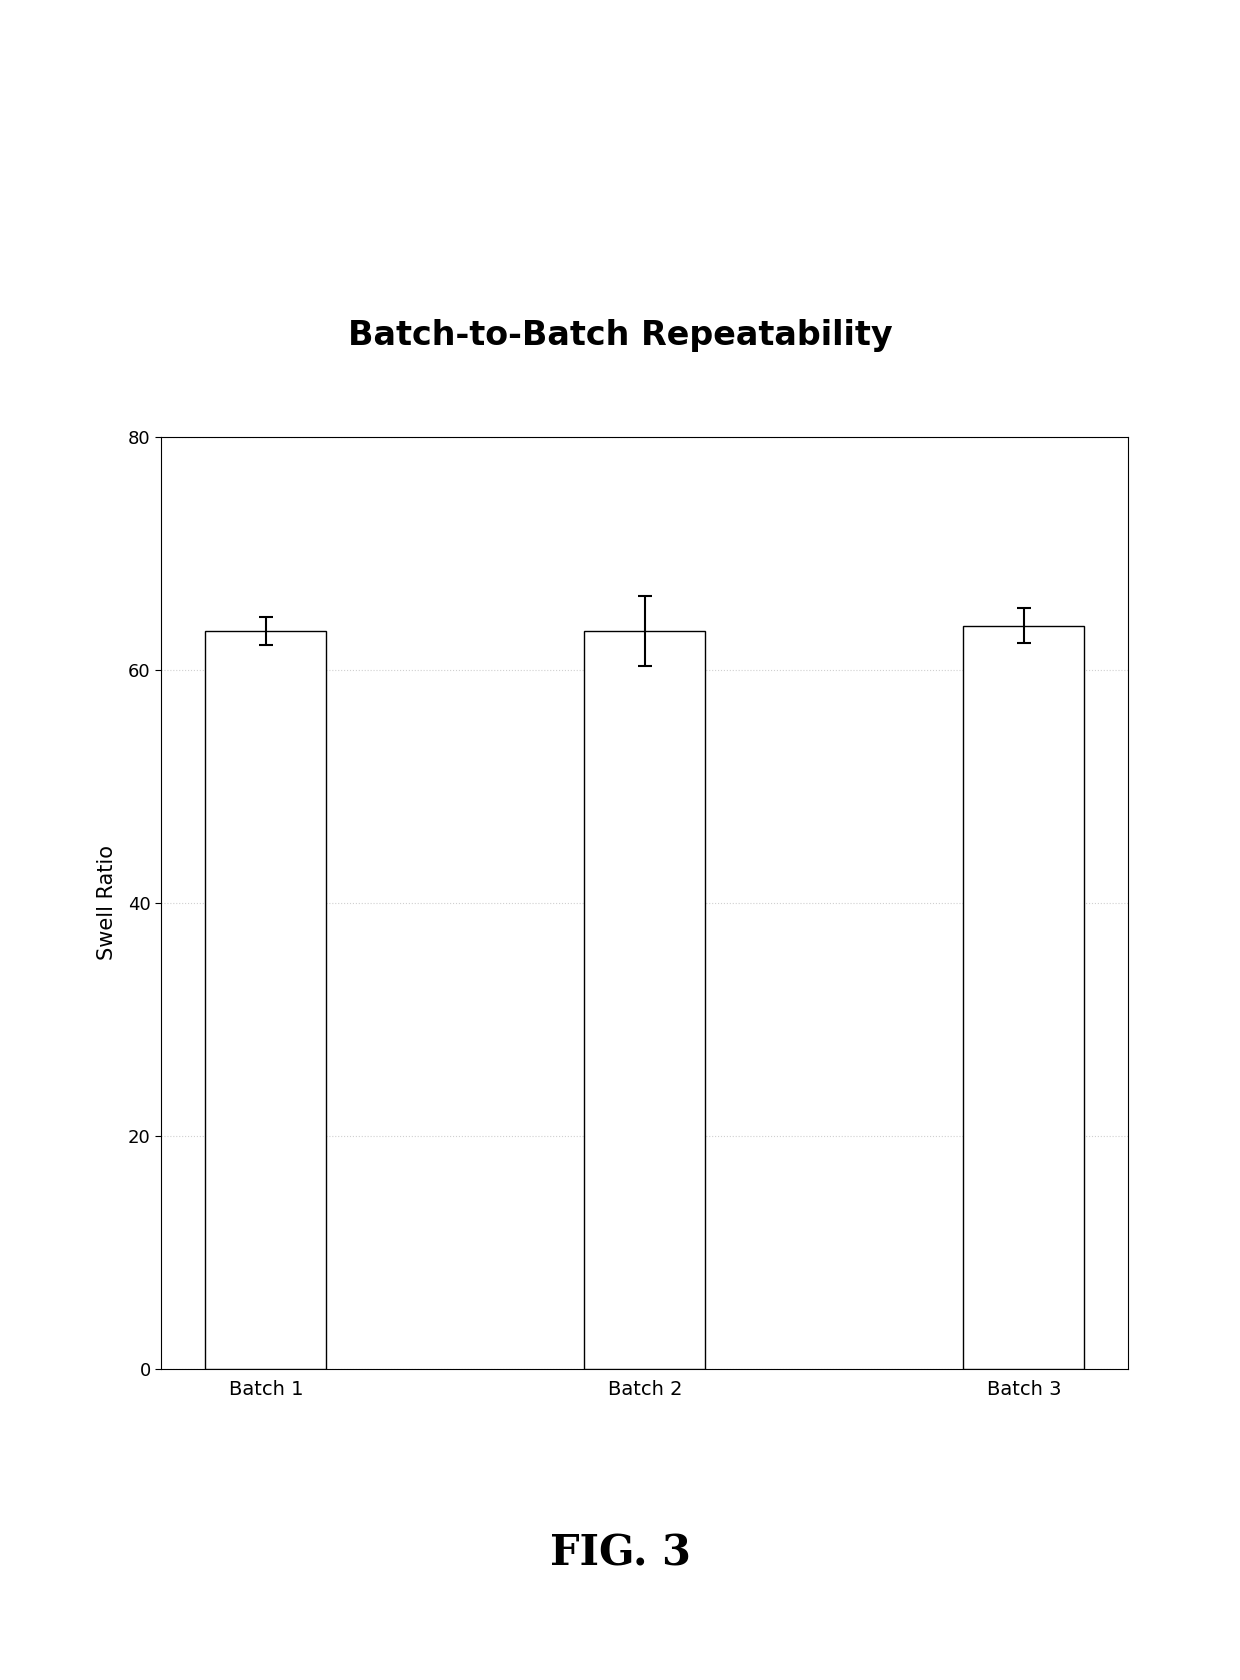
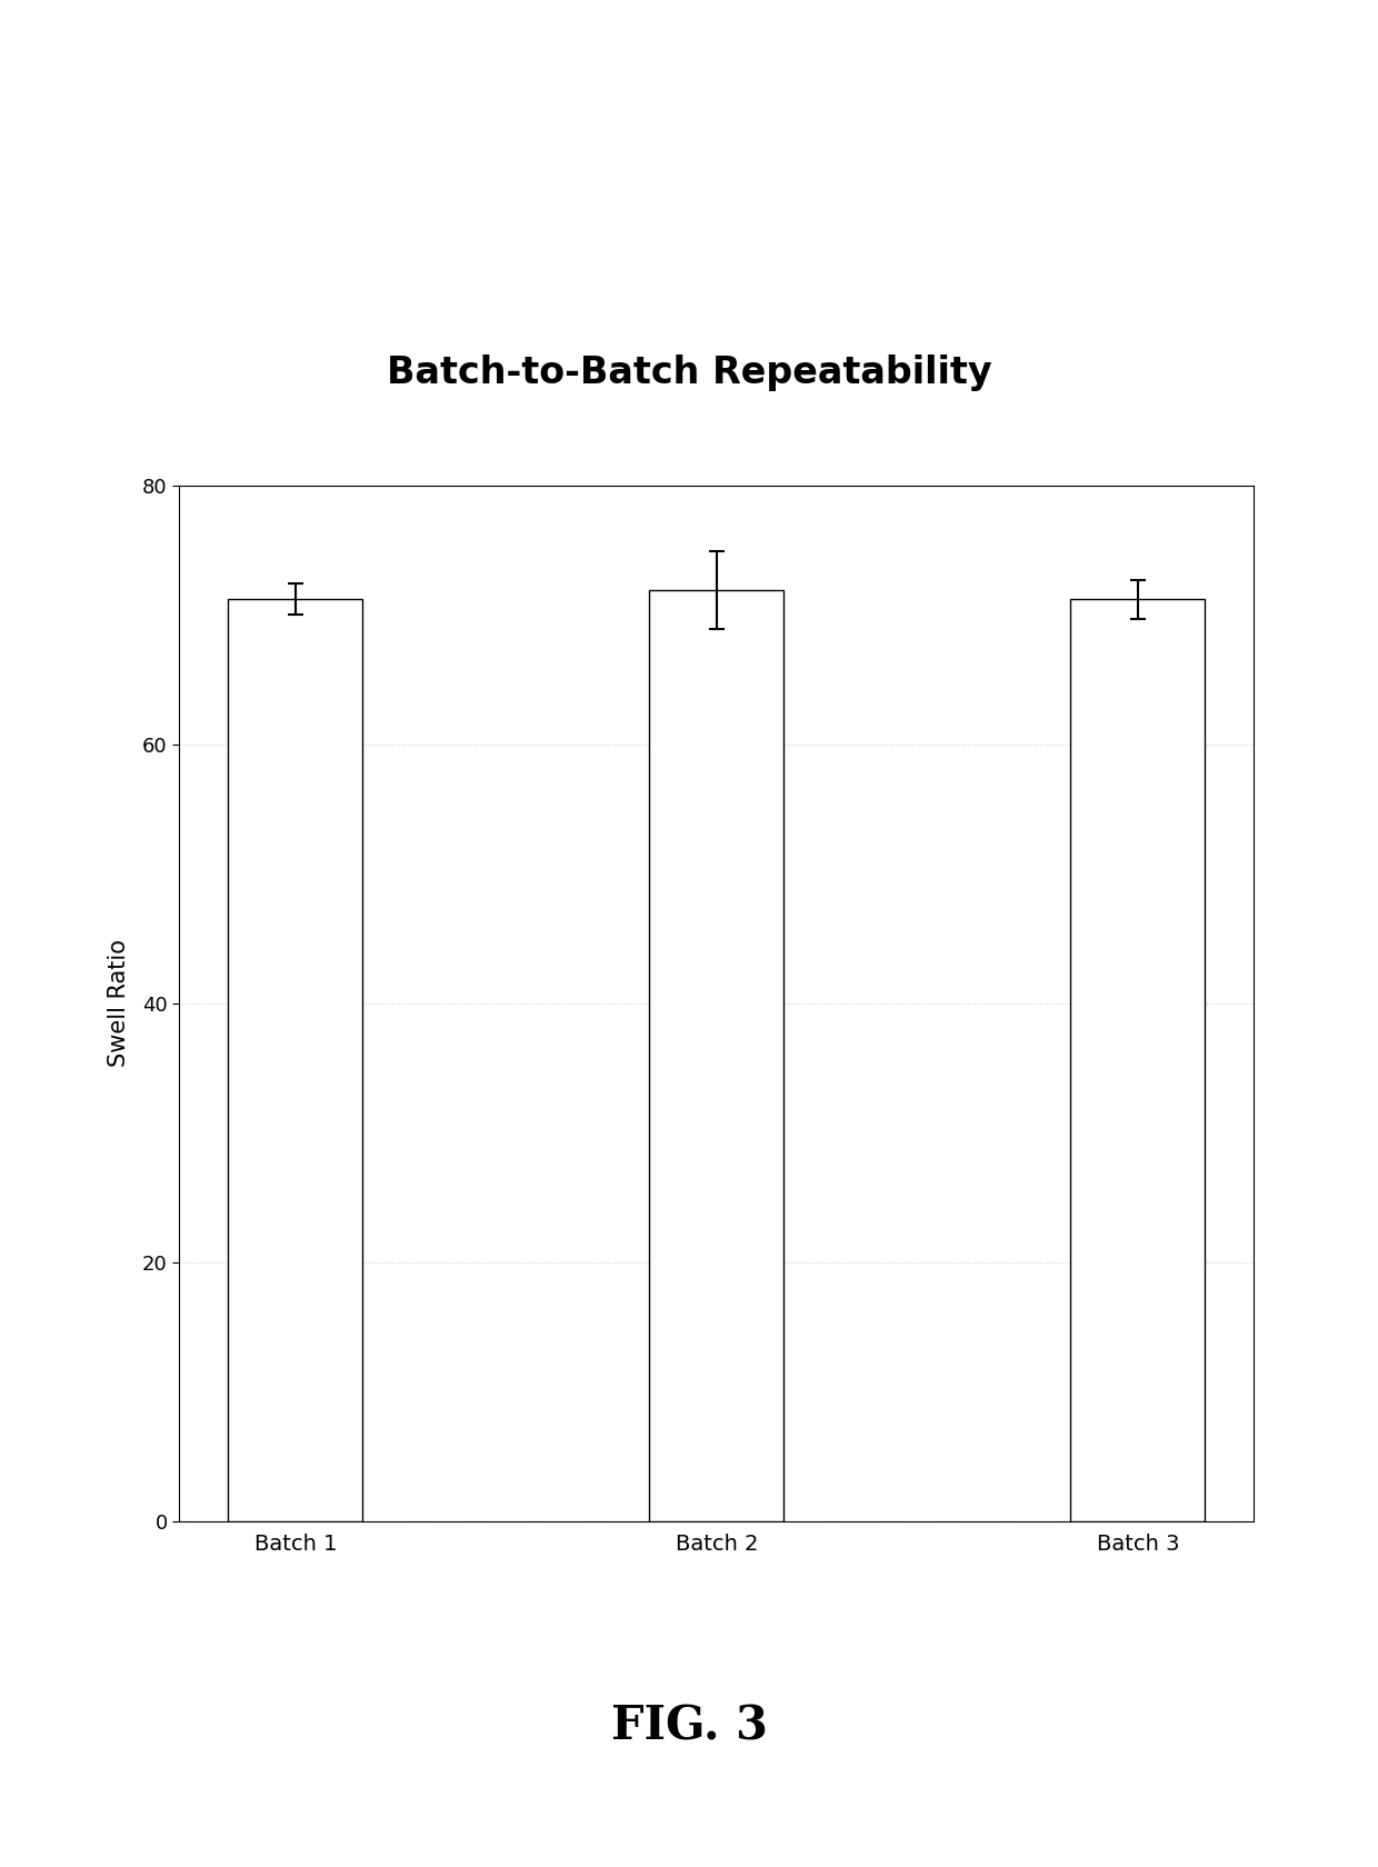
Batch 1: 63.3 -> 71.2
Batch 2: 63.3 -> 71.9
Batch 3: 63.8 -> 71.2
